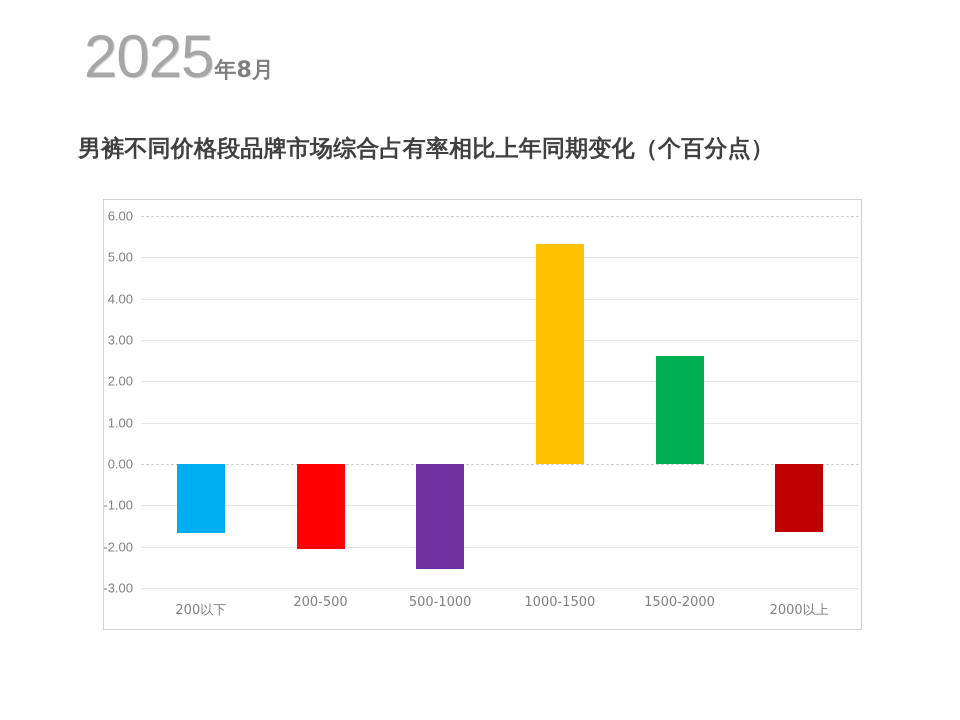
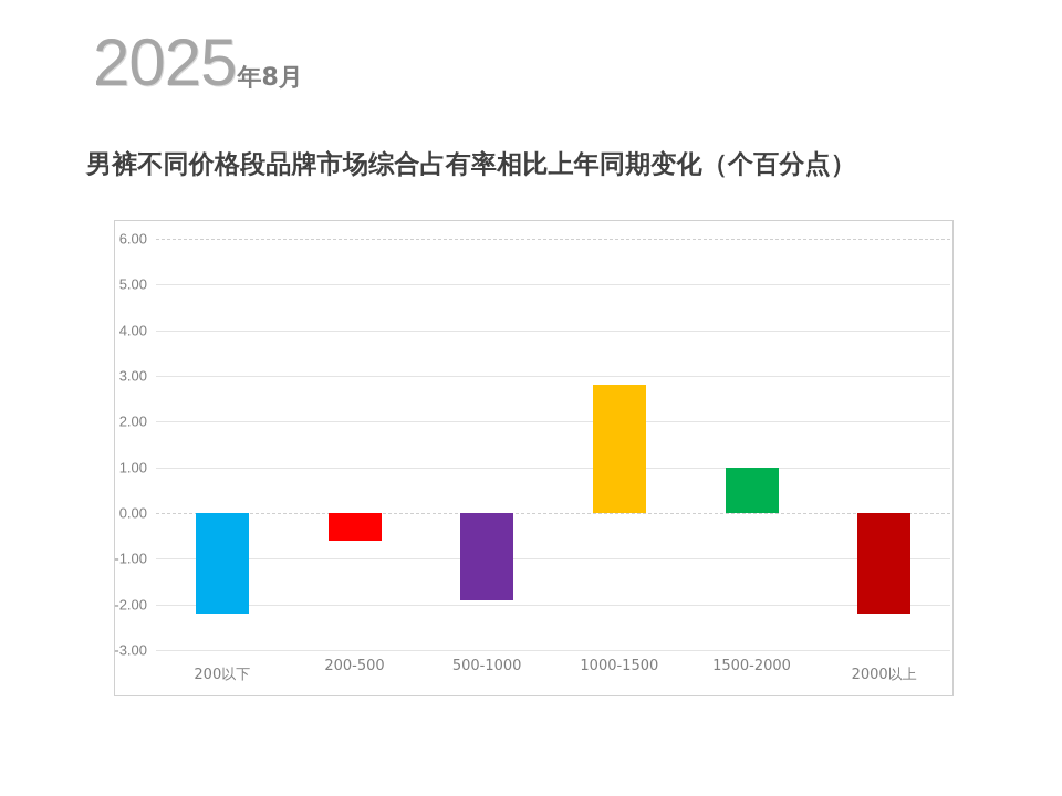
200以下: -1.7 -> -2.2
200-500: -2.0 -> -0.6
500-1000: -2.5 -> -1.9
1000-1500: 5.3 -> 2.8
1500-2000: 2.6 -> 1.0
2000以上: -1.6 -> -2.2
